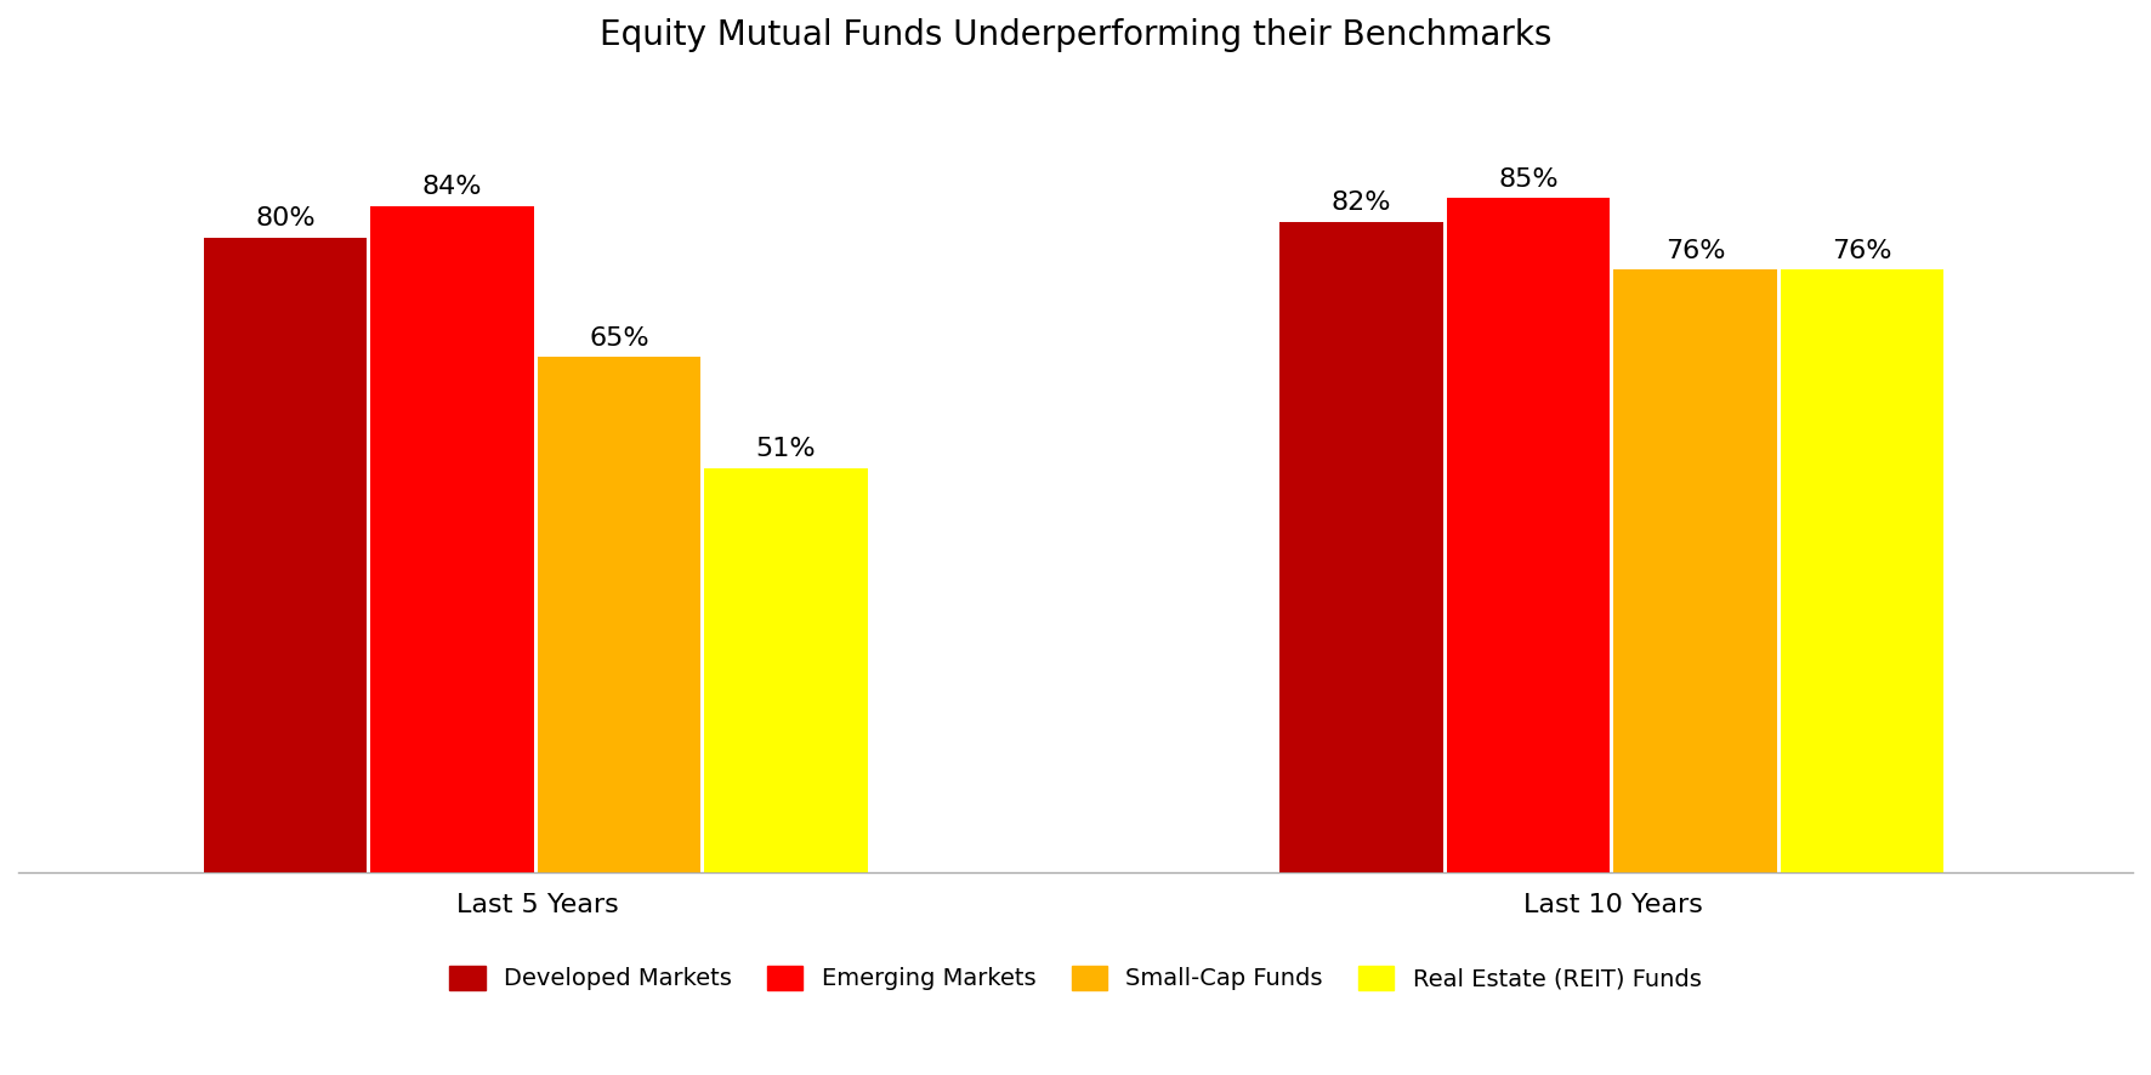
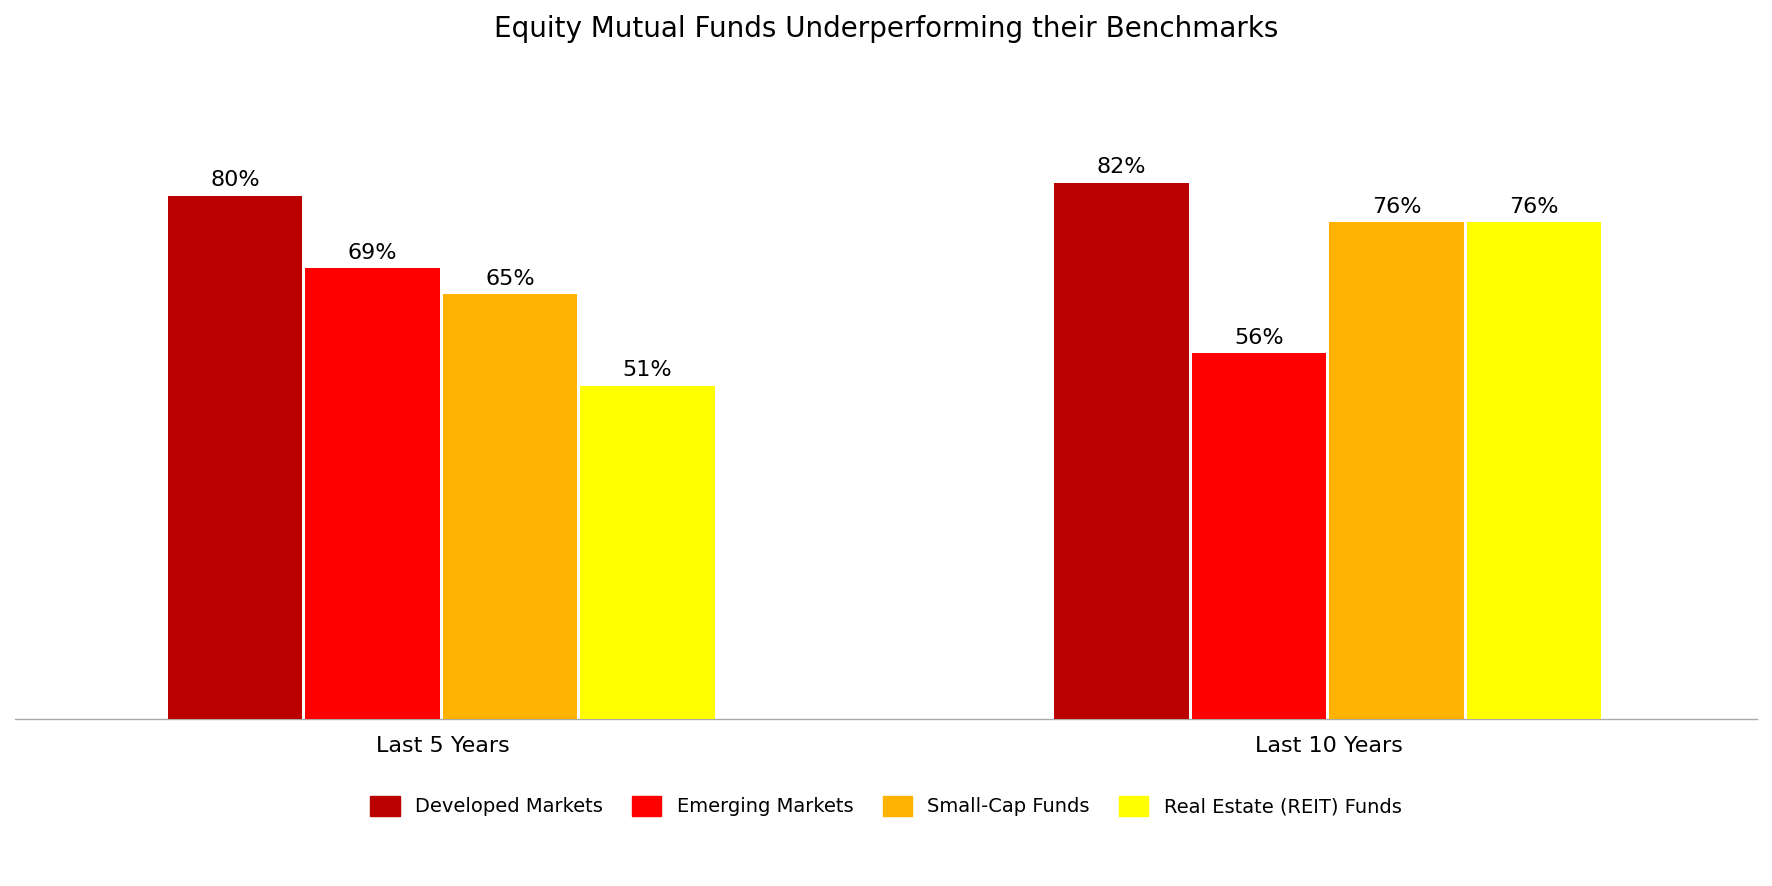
Emerging Markets/Last 5 Years: 84% -> 69%
Emerging Markets/Last 10 Years: 85% -> 56%
